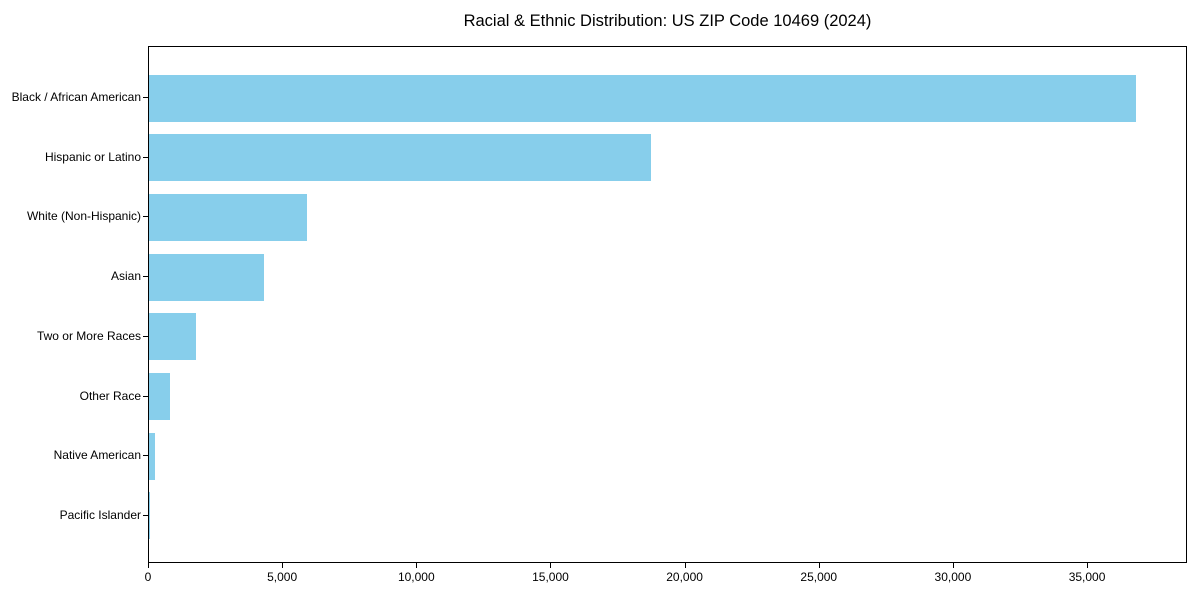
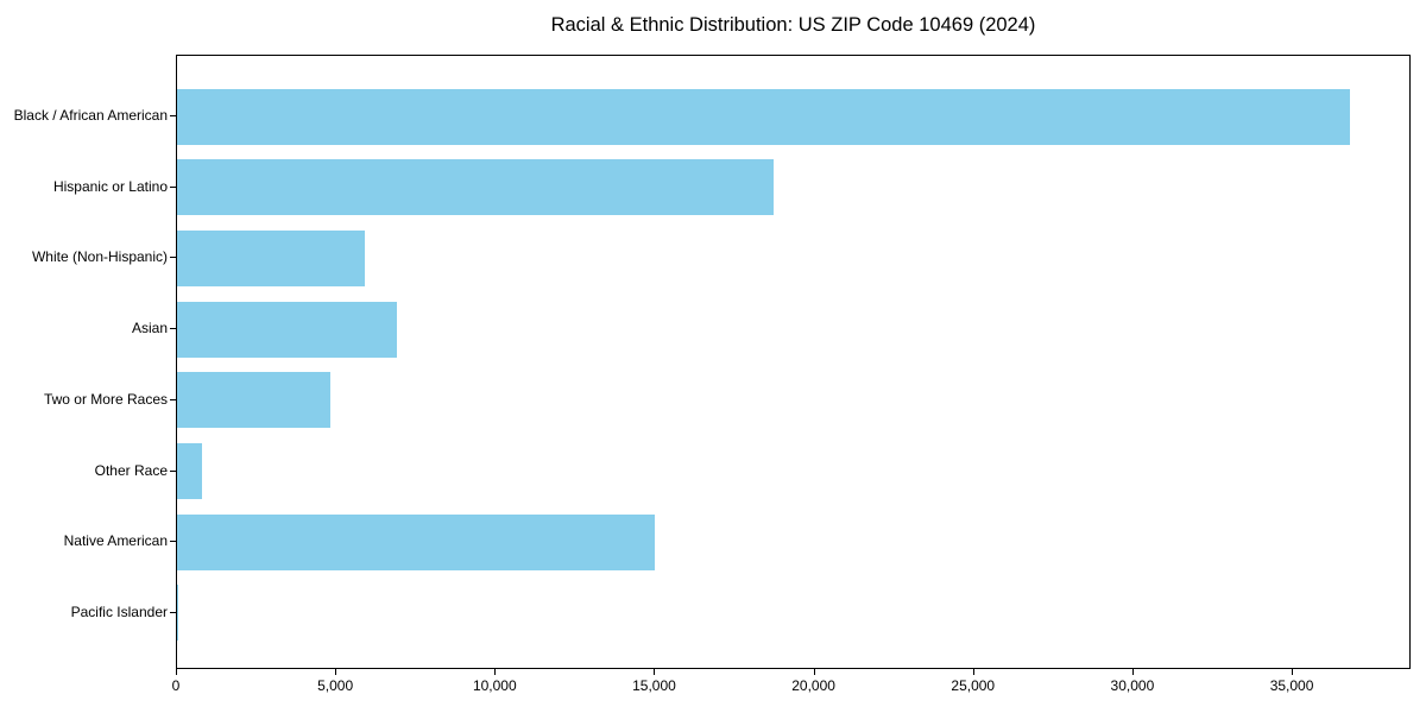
Asian: 4300 -> 6900
Two or More Races: 1800 -> 4800
Native American: 200 -> 15000
